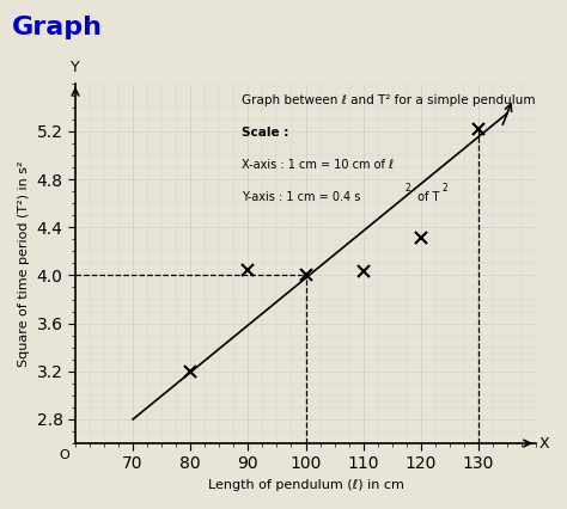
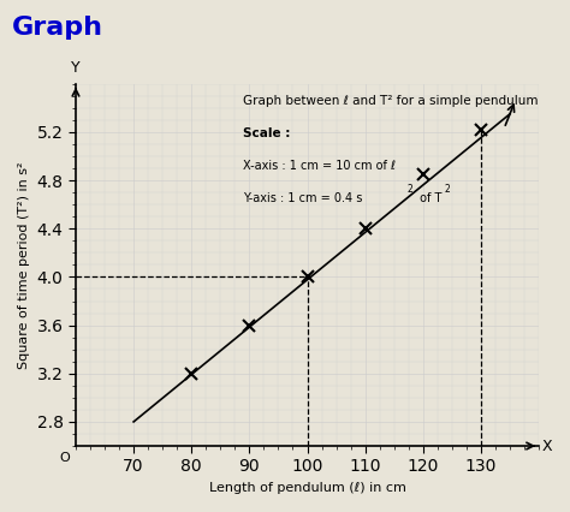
90: 4.04 -> 3.60
110: 4.03 -> 4.40
120: 4.31 -> 4.85
